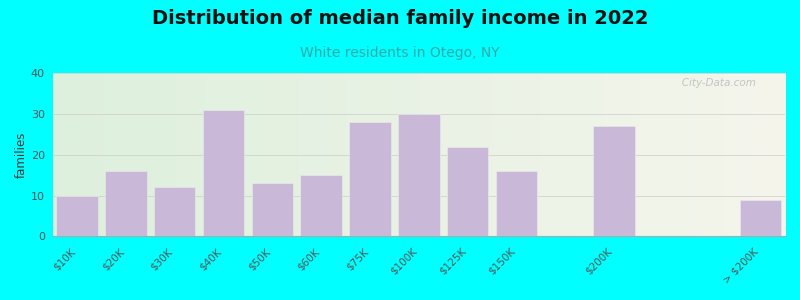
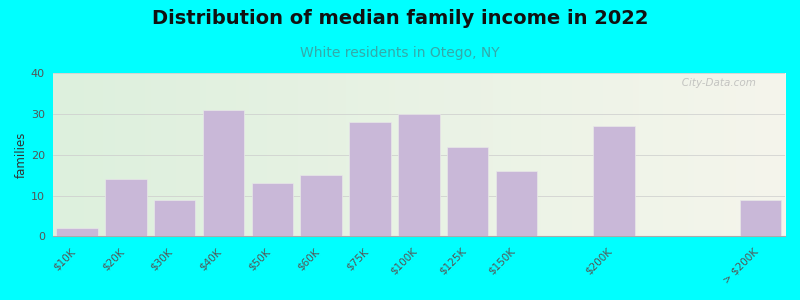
$10K: 10 -> 2
$20K: 16 -> 14
$30K: 12 -> 9
